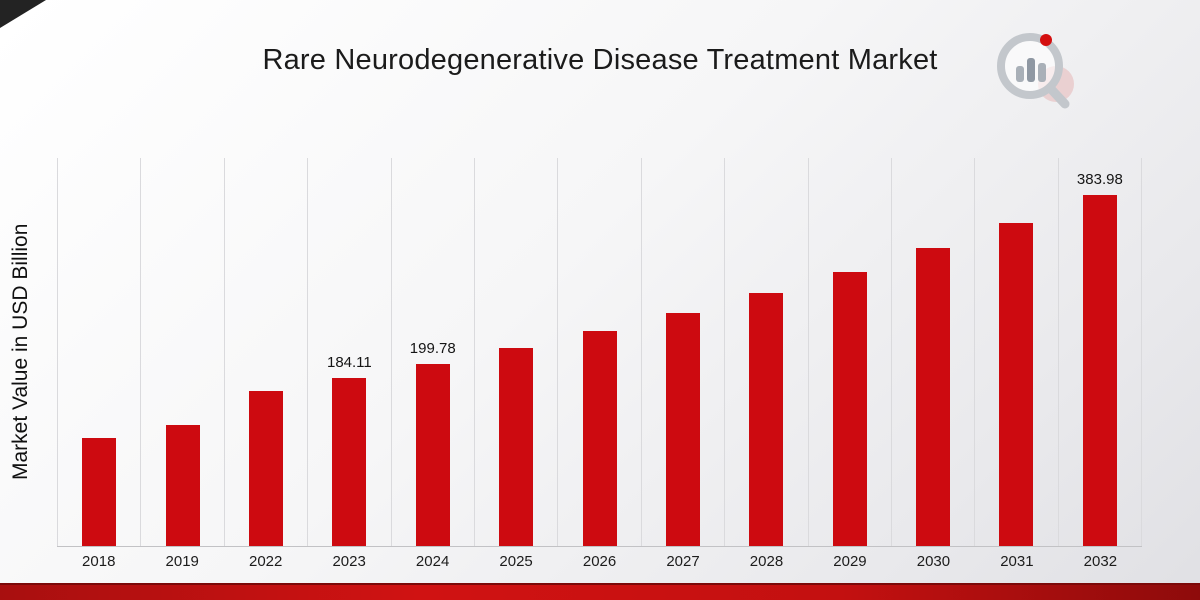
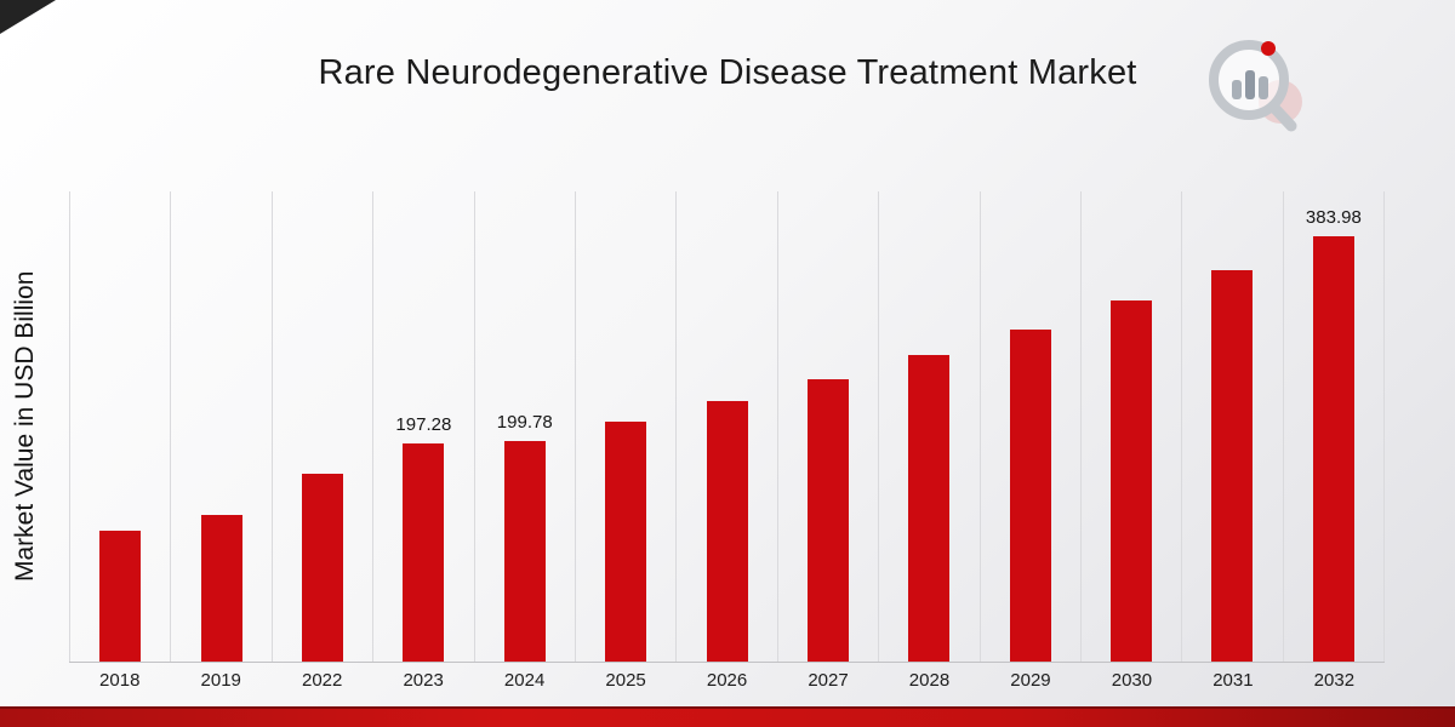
2023: 184.11 -> 197.28
